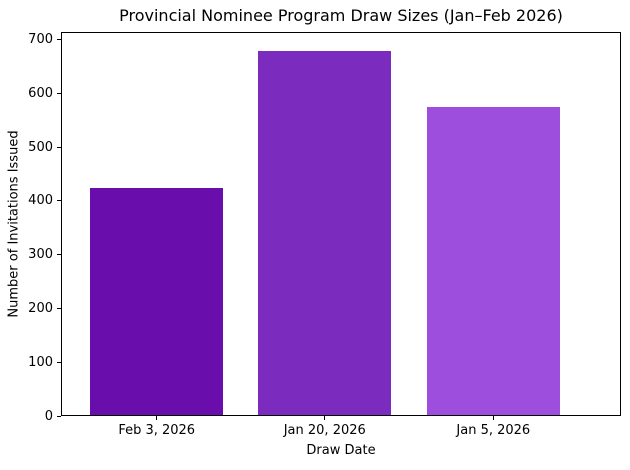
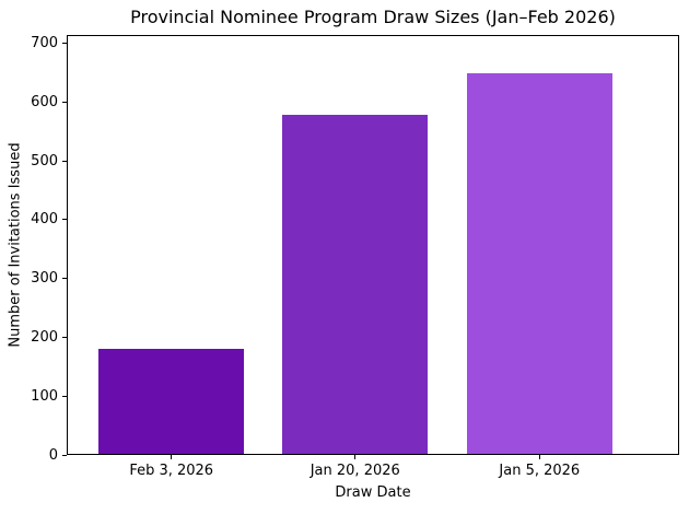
Feb 3, 2026: 420 -> 180
Jan 20, 2026: 680 -> 580
Jan 5, 2026: 580 -> 650
